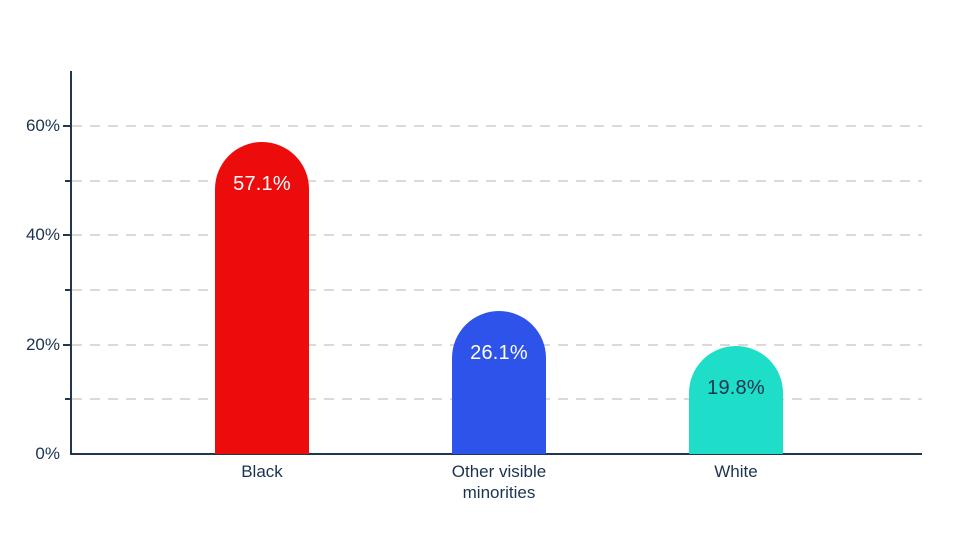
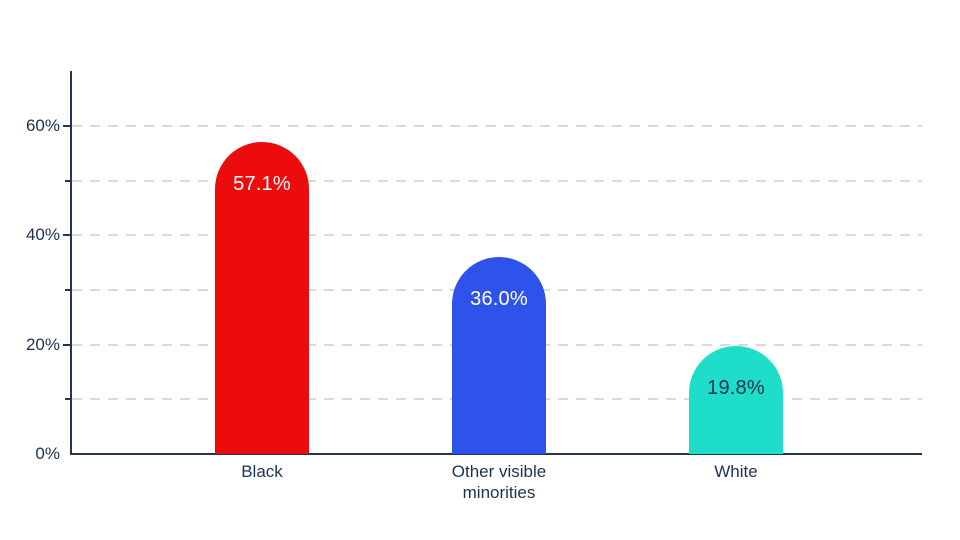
Other visible minorities: 26.1% -> 36.0%
